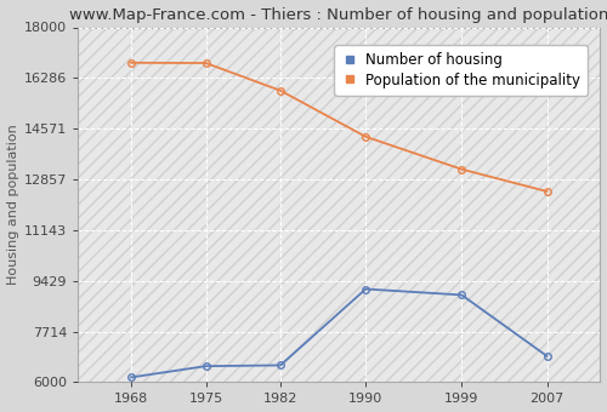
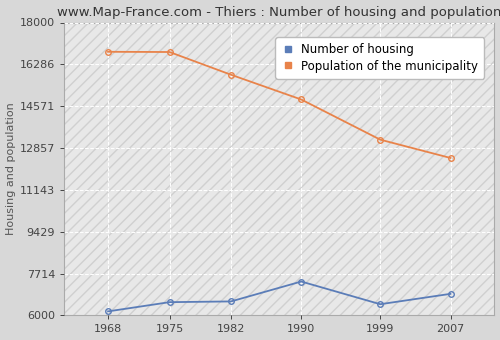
Number of housing/1990: 9150 -> 7390
Population of the municipality/1990: 14300 -> 14850
Number of housing/1999: 8950 -> 6460
